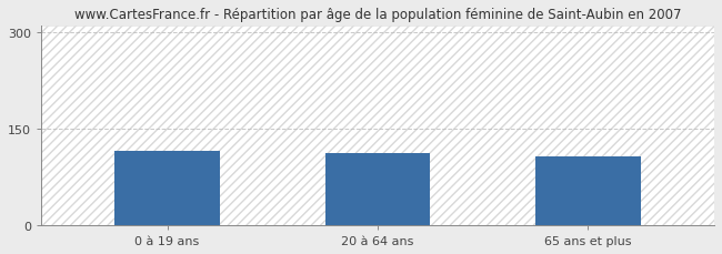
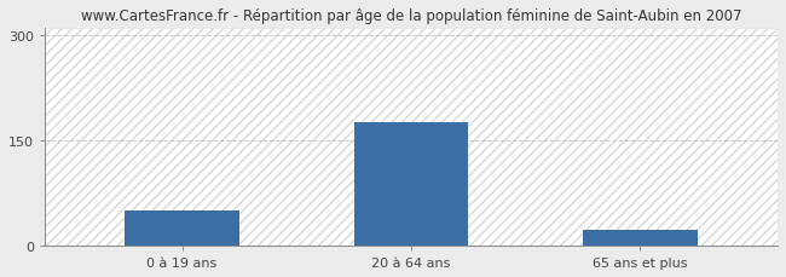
0 à 19 ans: 116 -> 50
20 à 64 ans: 112 -> 175
65 ans et plus: 106 -> 22
